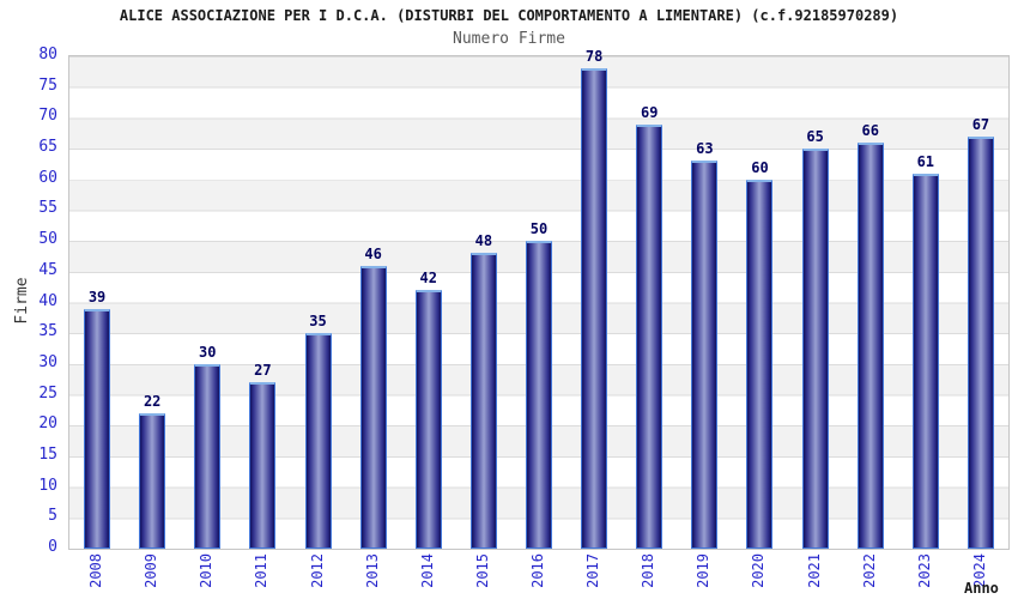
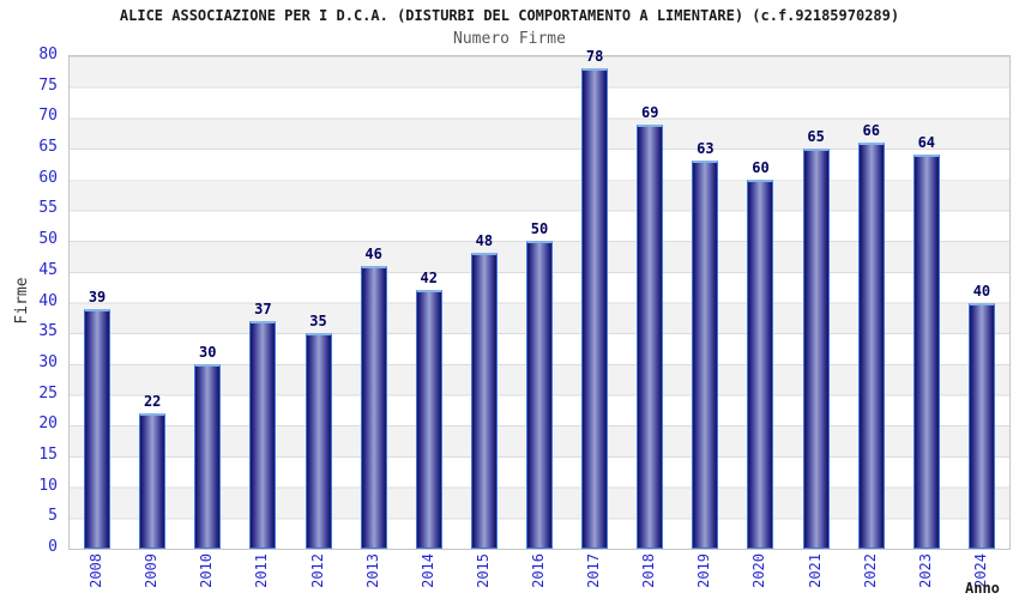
2011: 27 -> 37
2023: 61 -> 64
2024: 67 -> 40
